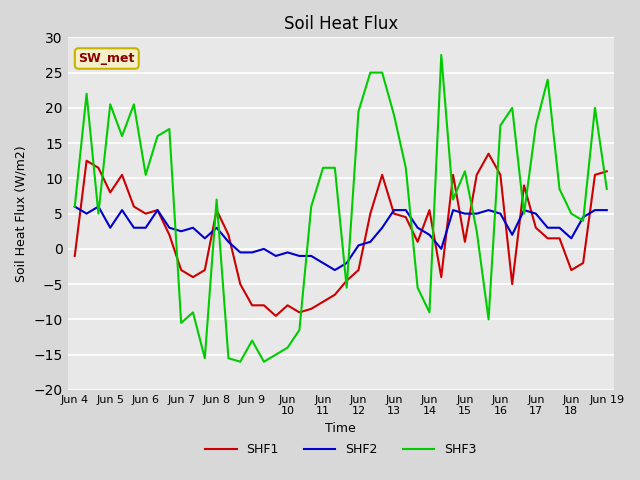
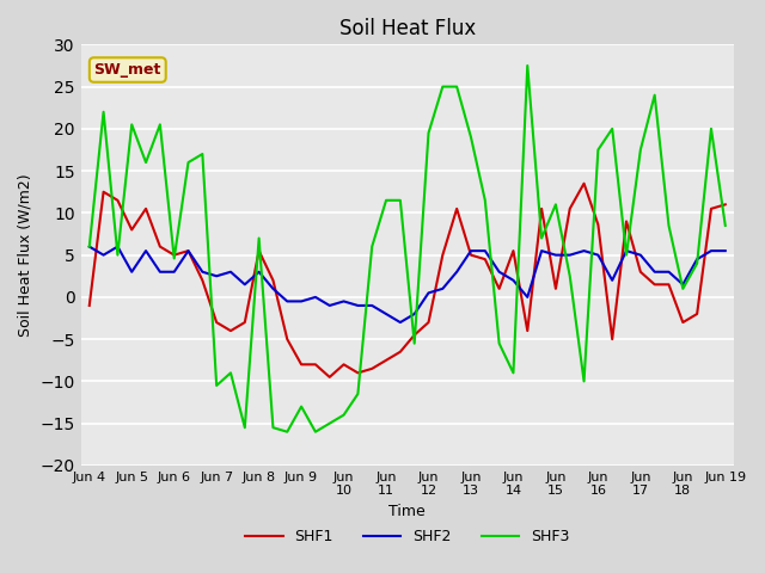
SHF3/Jun 6: 10.5 -> 4.6
SHF1/Jun 16: 10.5 -> 8.6
SHF3/Jun 18: 5.0 -> 1.0
